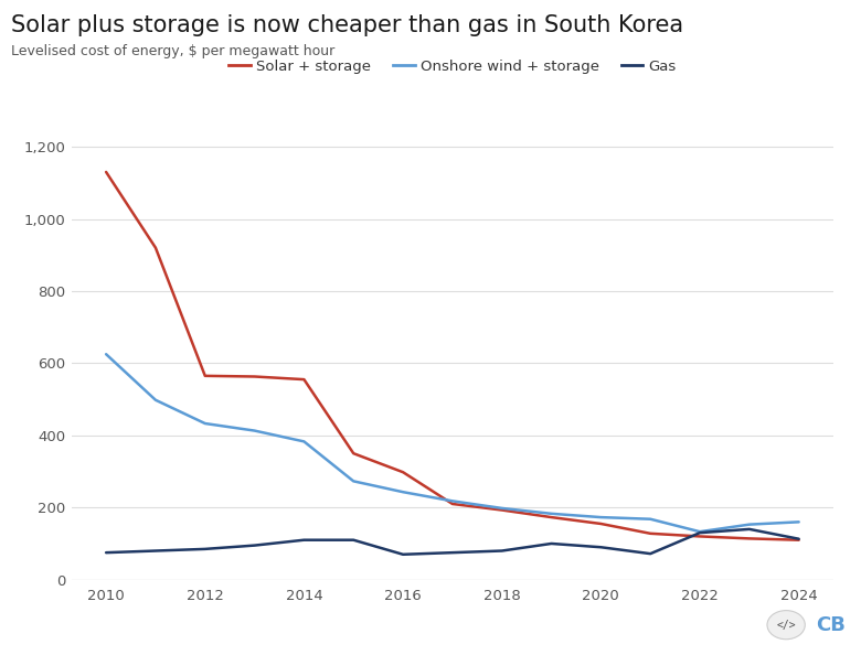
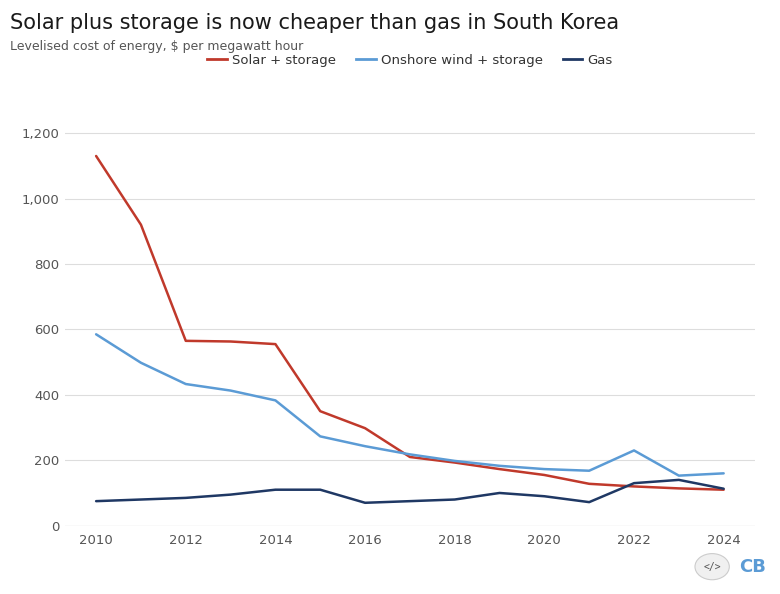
Onshore wind + storage/2010: 625 -> 585
Onshore wind + storage/2022: 133 -> 230
